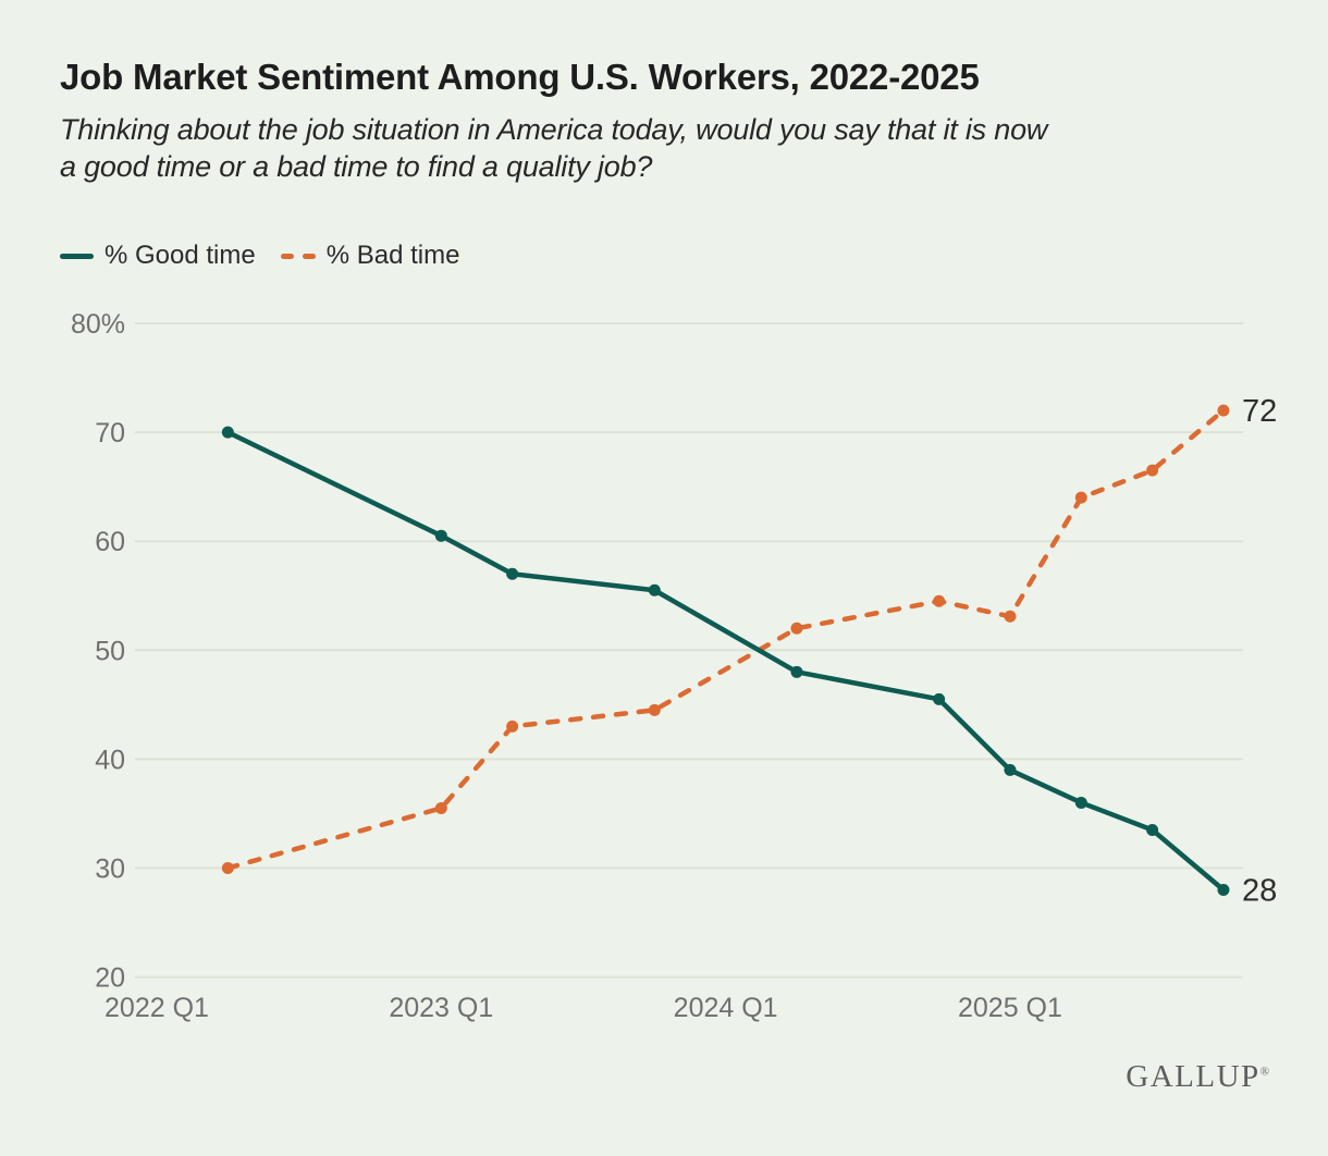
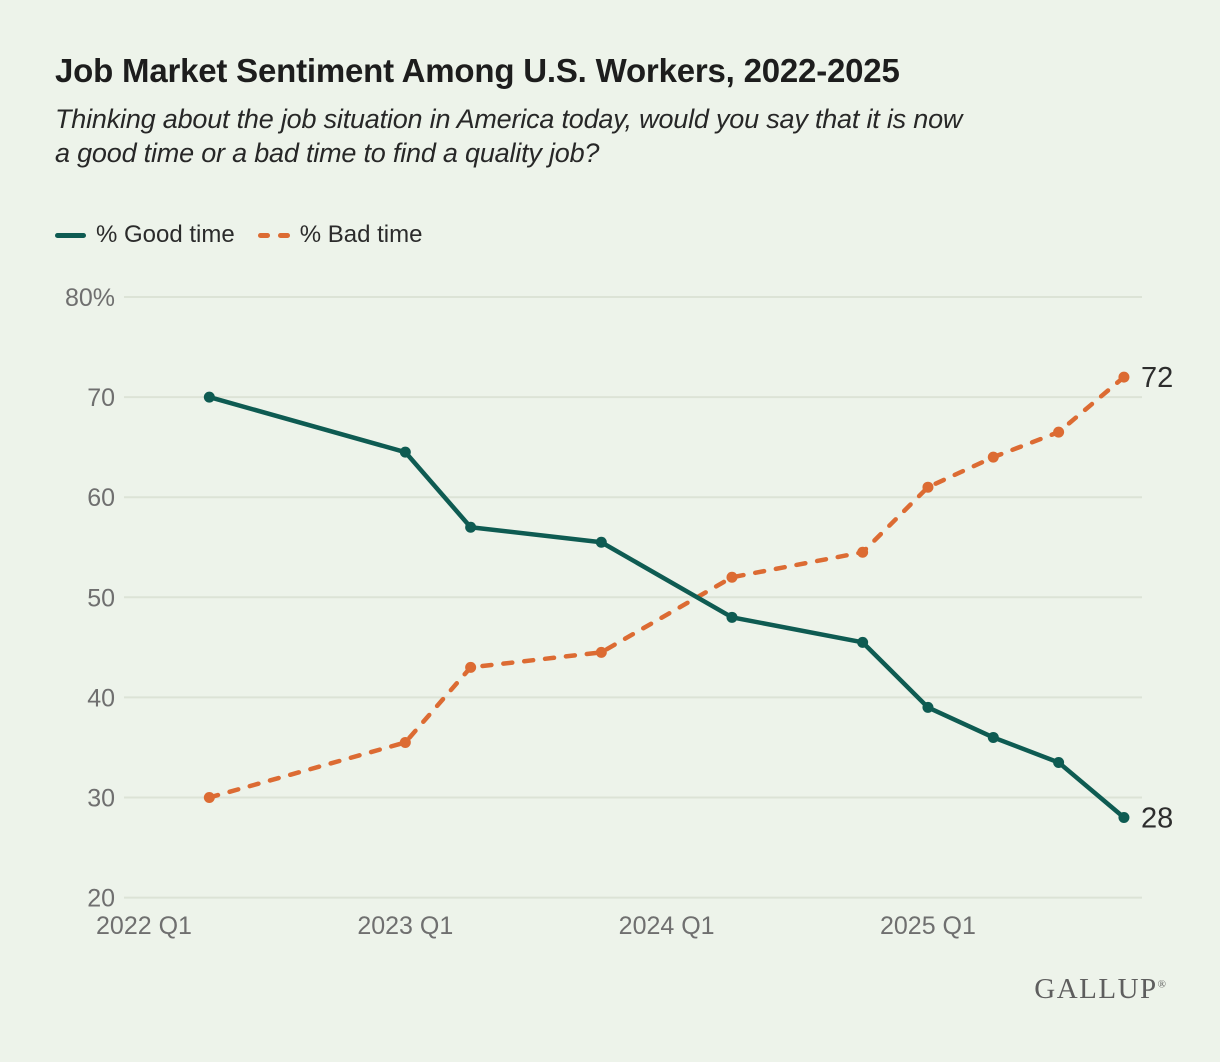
% Good time/2023 Q1: 60.5% -> 64.5%
% Bad time/2025 Q1: 53.1% -> 61.0%
